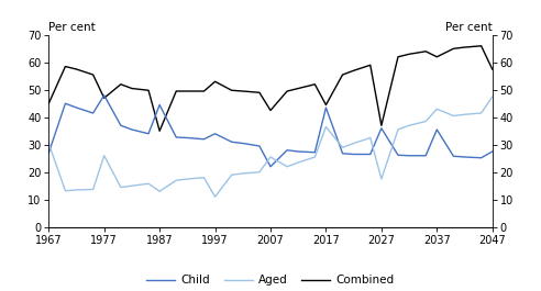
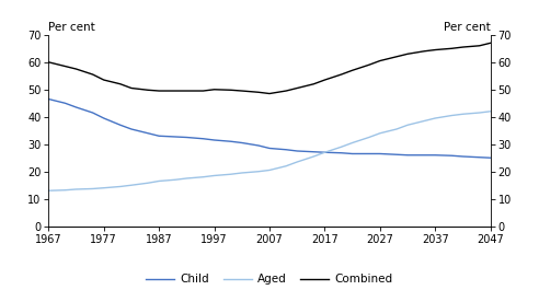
Child/1967: 27.0 -> 46.5
Aged/1967: 30.5 -> 13.0
Combined/1967: 45.0 -> 60.0
Child/1977: 48.0 -> 39.5
Aged/1977: 26.0 -> 14.0
Combined/1977: 47.0 -> 53.5
Child/1987: 44.5 -> 33.0
Aged/1987: 13.0 -> 16.5
Combined/1987: 35.0 -> 49.5
Child/1997: 34.0 -> 31.5
Aged/1997: 11.0 -> 18.5
Combined/1997: 53.0 -> 50.0
Child/2007: 22.0 -> 28.5
Aged/2007: 25.5 -> 20.5
Combined/2007: 42.5 -> 48.5
Child/2017: 43.5 -> 27.0
Aged/2017: 36.5 -> 27.0
Combined/2017: 44.5 -> 53.5
Child/2027: 36.0 -> 26.5
Aged/2027: 17.5 -> 34.0
Combined/2027: 37.0 -> 60.5
Child/2037: 35.5 -> 26.0
Aged/2037: 43.0 -> 39.5
Combined/2037: 62.0 -> 64.5
Child/2047: 27.5 -> 25.0
Aged/2047: 47.5 -> 42.0
Combined/2047: 57.5 -> 67.0
